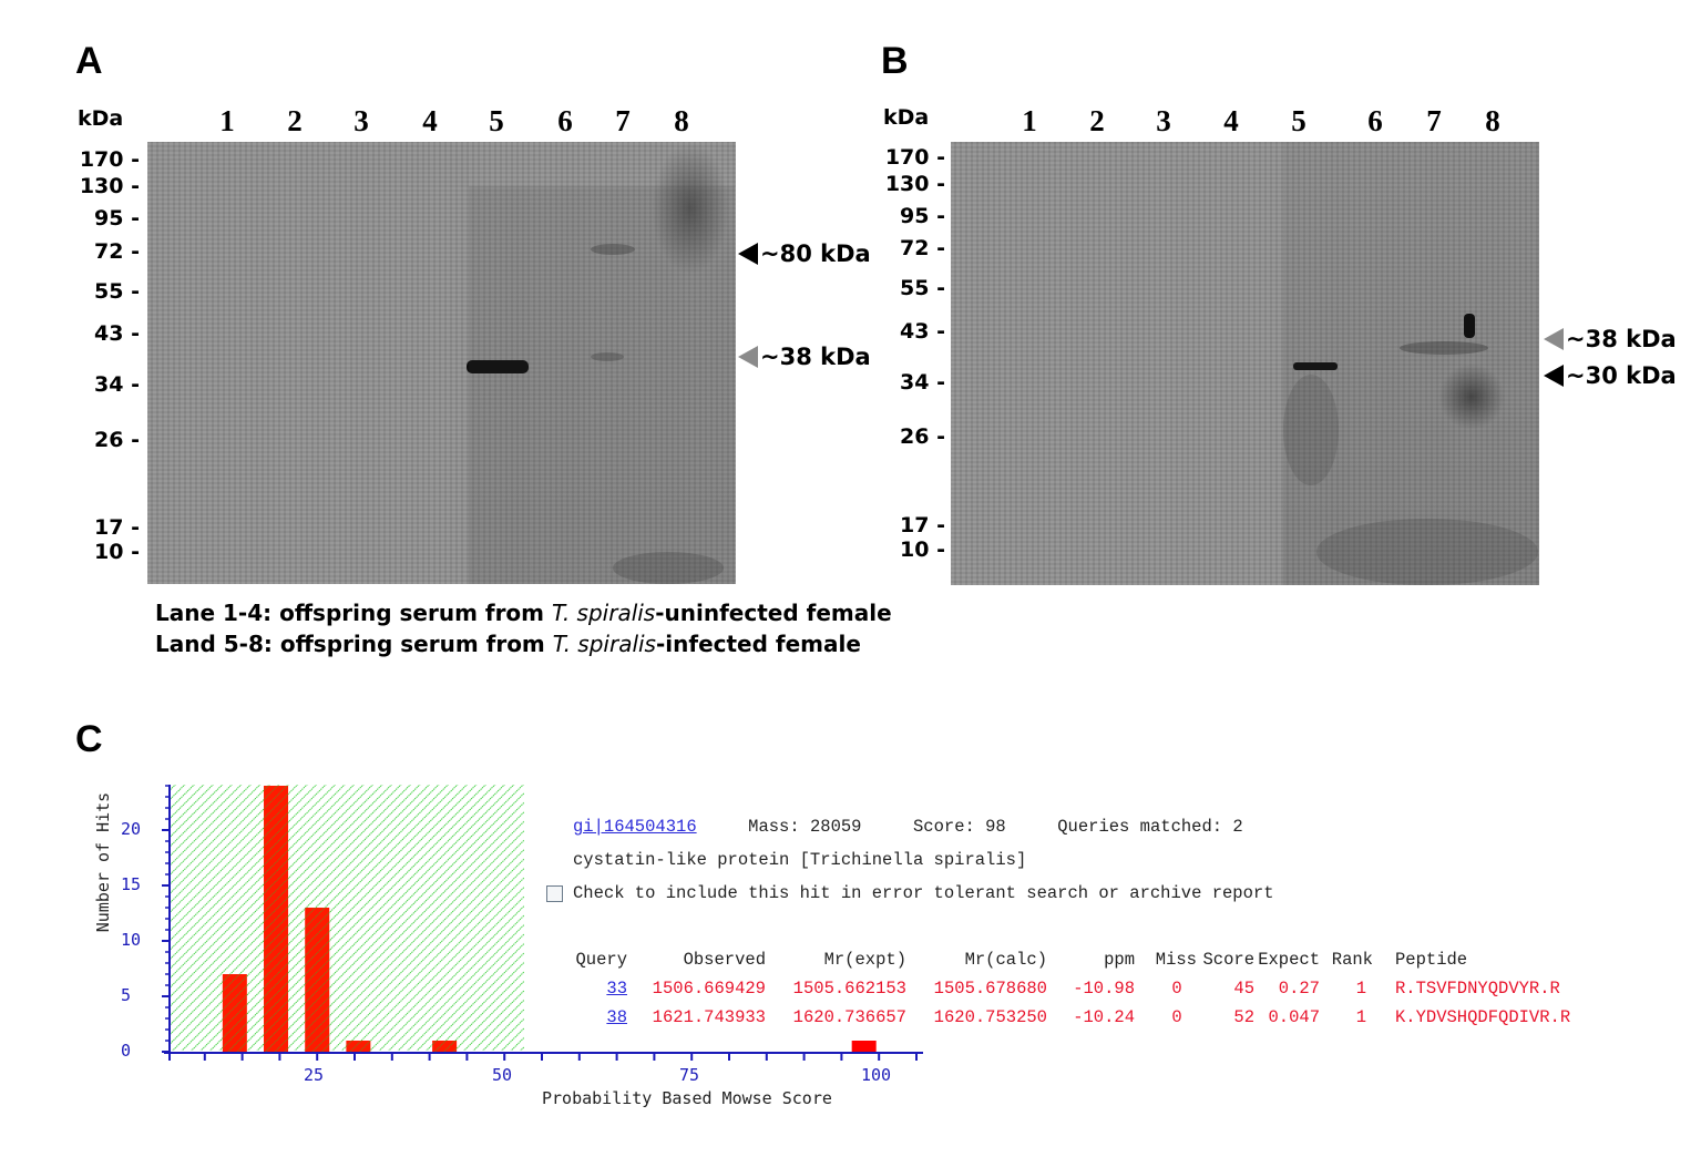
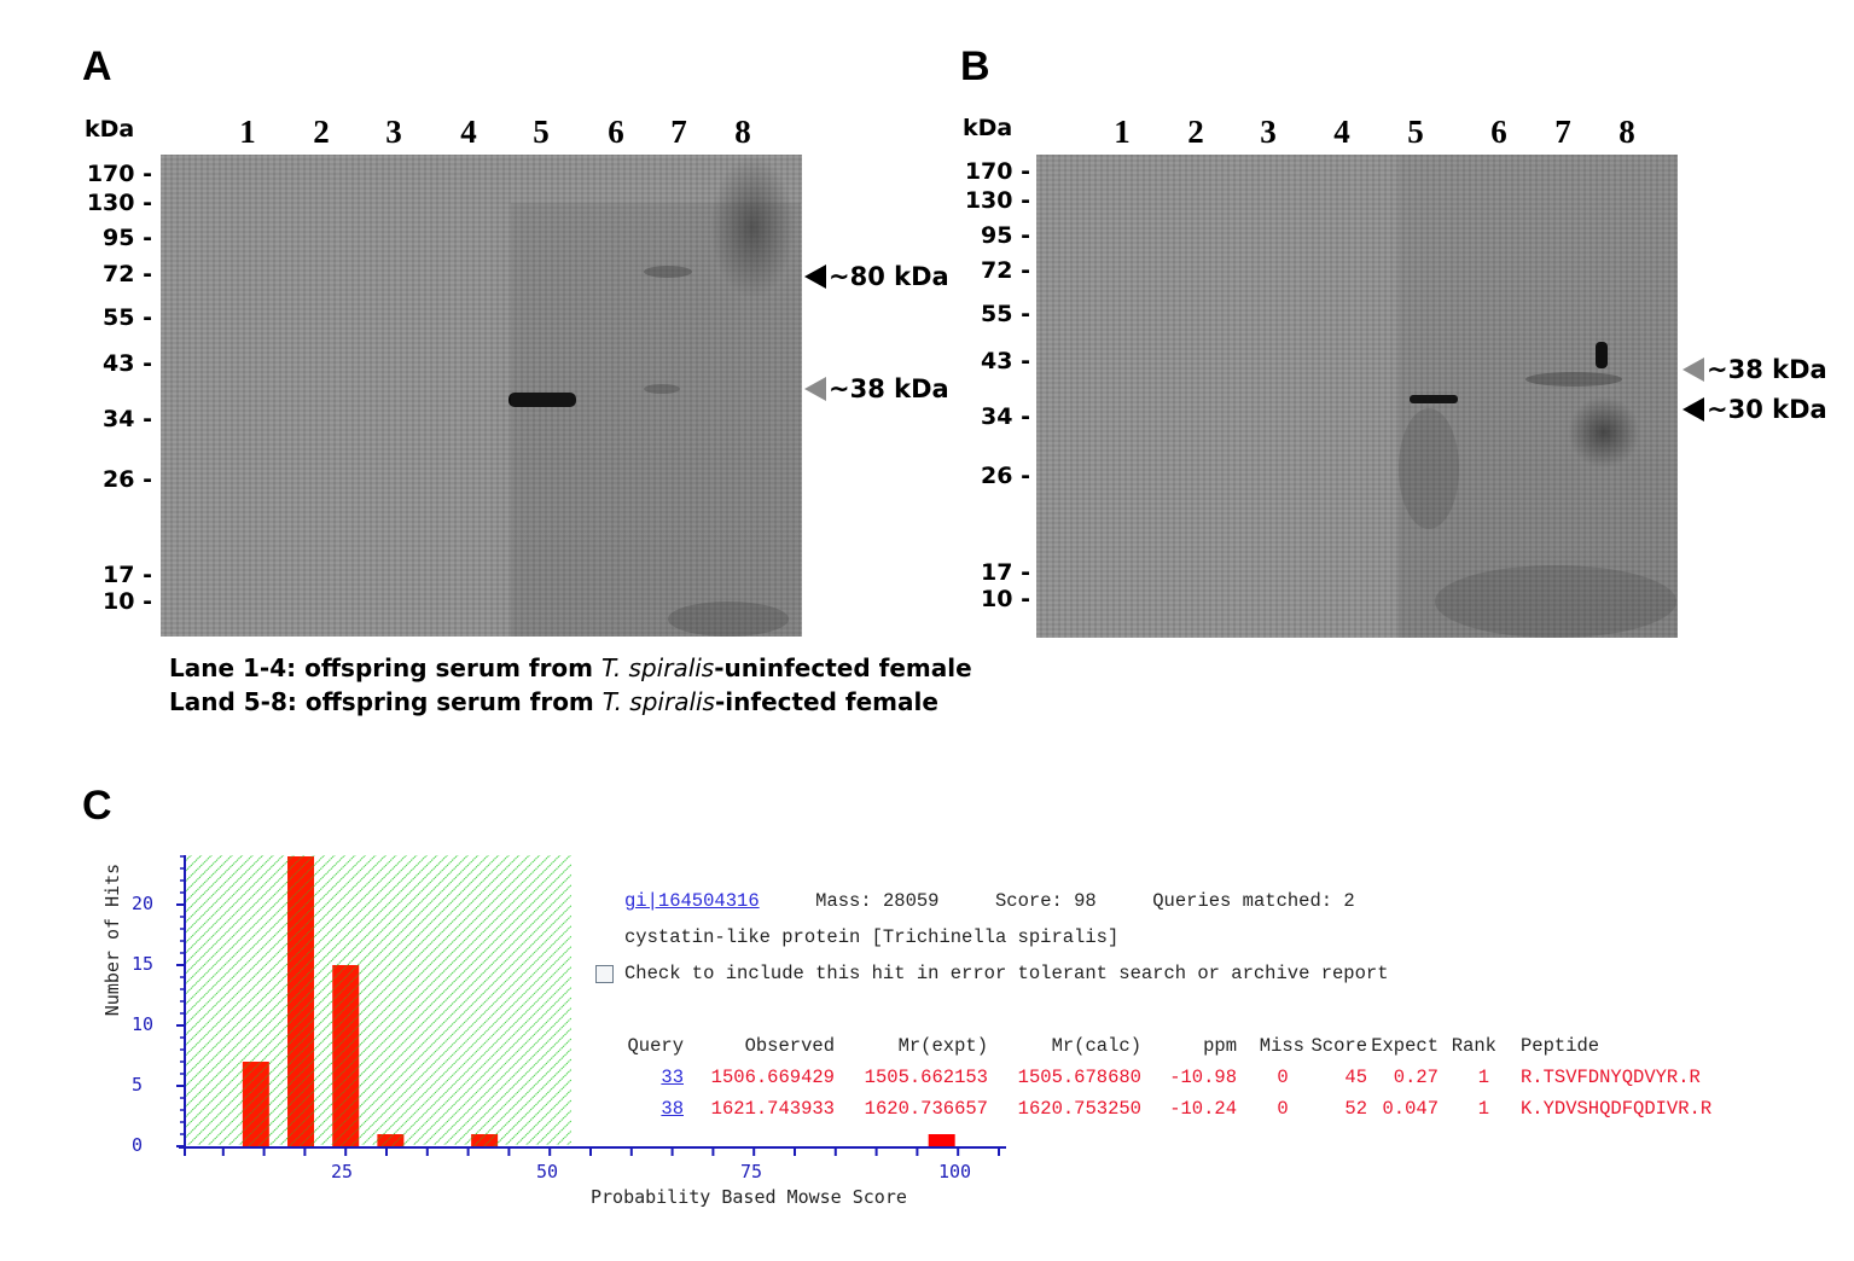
25: 13 -> 15
